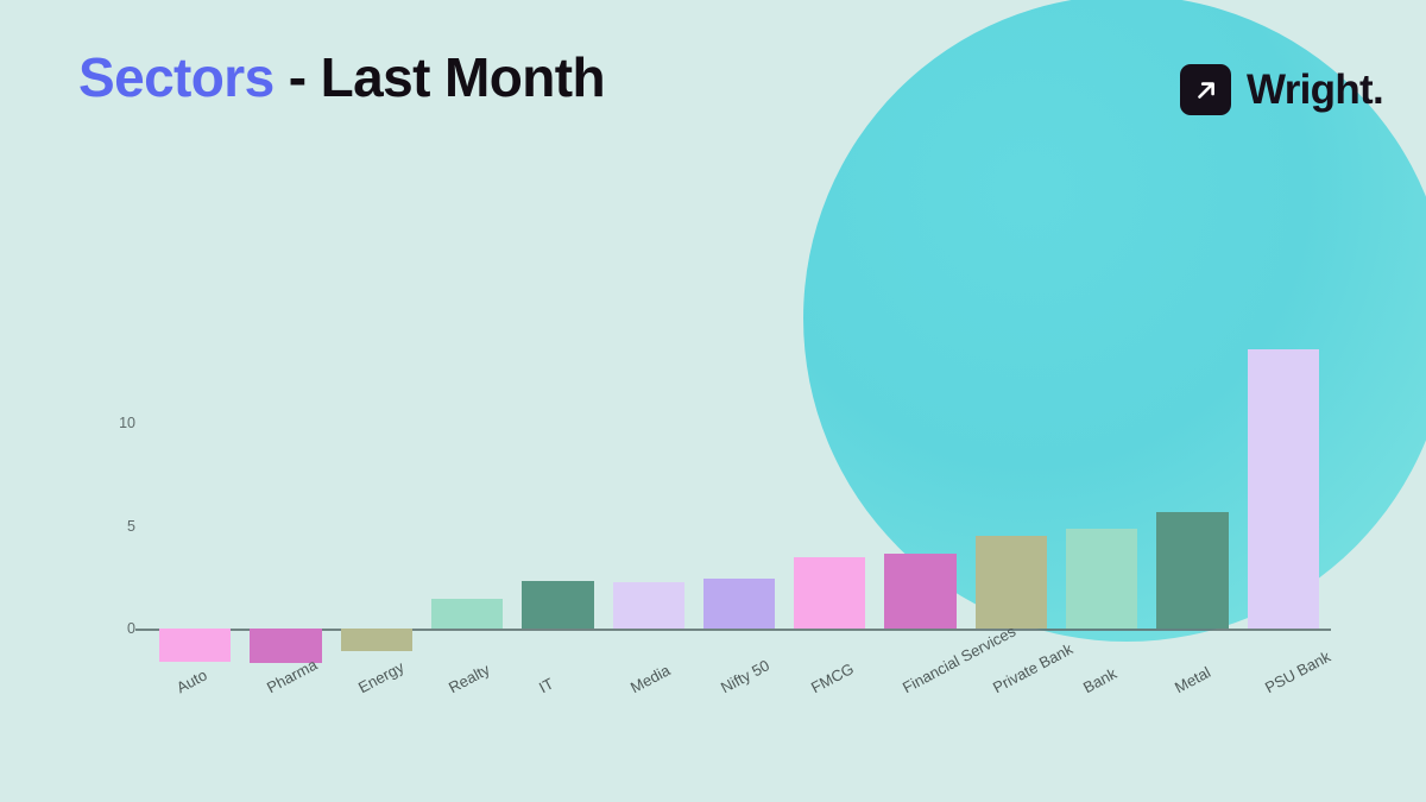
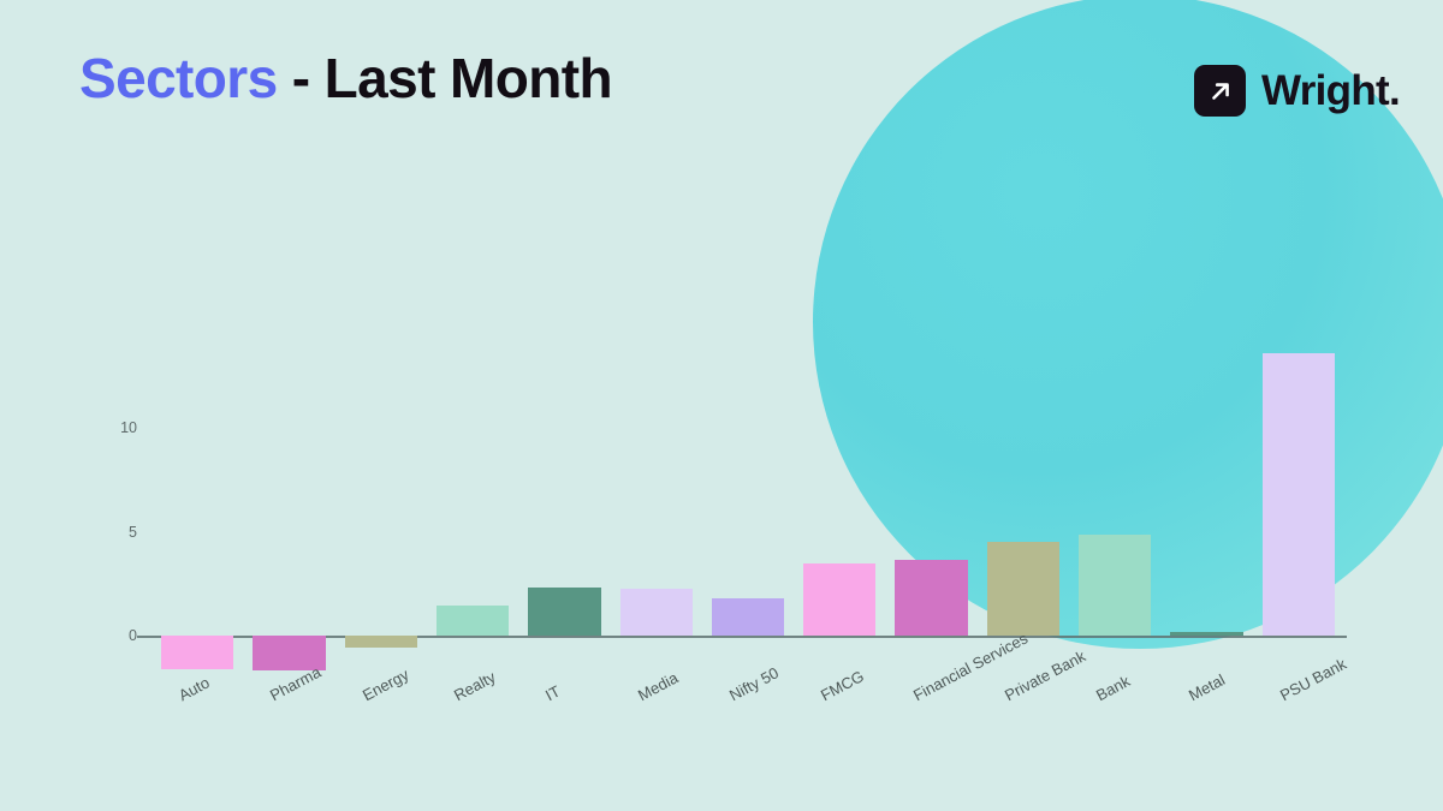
Energy: -1.1 -> -0.6
Nifty 50: 2.5 -> 1.8
Metal: 5.7 -> 0.2
